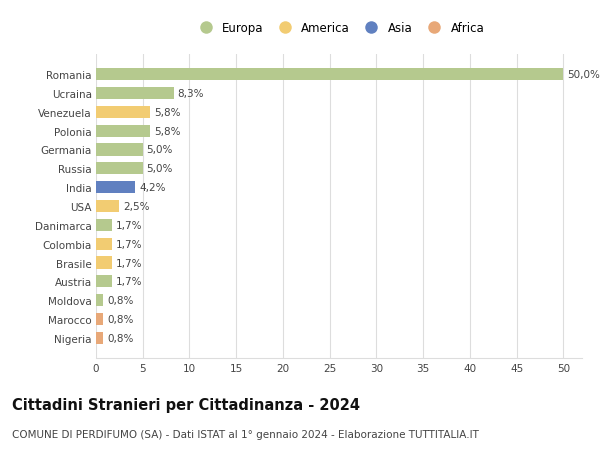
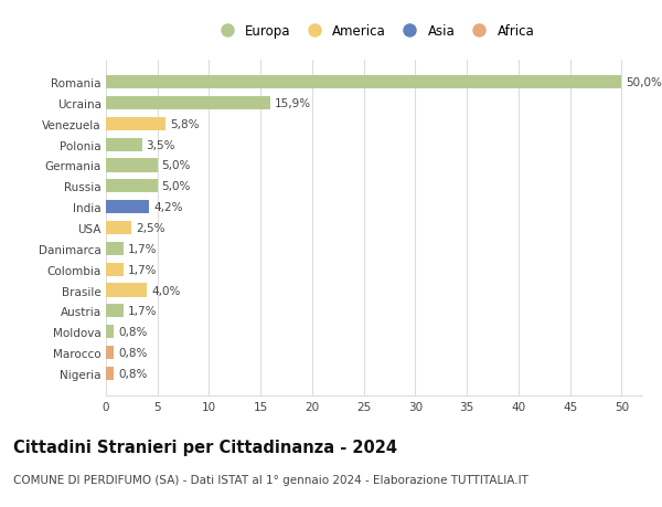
Ucraina: 8,3% -> 15,9%
Polonia: 5,8% -> 3,5%
Brasile: 1,7% -> 4,0%
